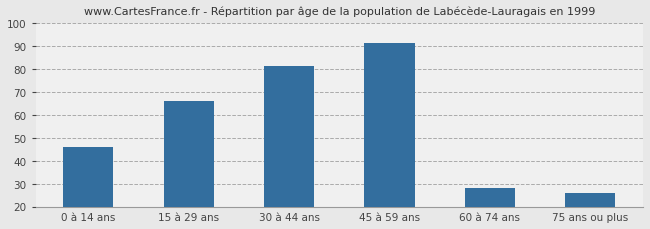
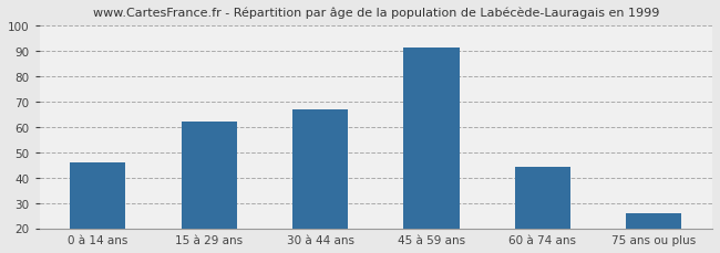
15 à 29 ans: 66 -> 62
30 à 44 ans: 81 -> 67
60 à 74 ans: 28 -> 44
